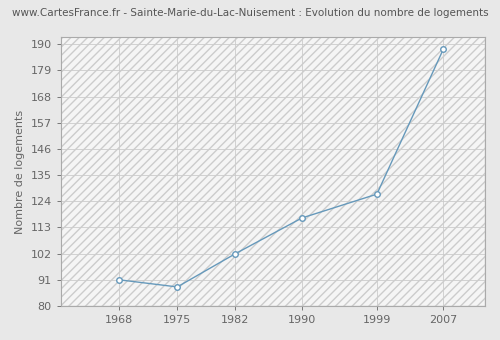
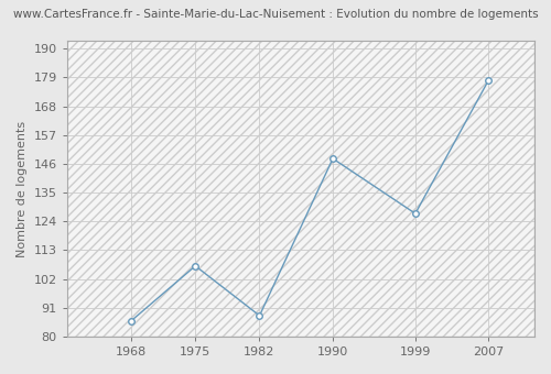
1968: 91 -> 86
1975: 88 -> 107
1982: 102 -> 88
1990: 117 -> 148
2007: 188 -> 178
